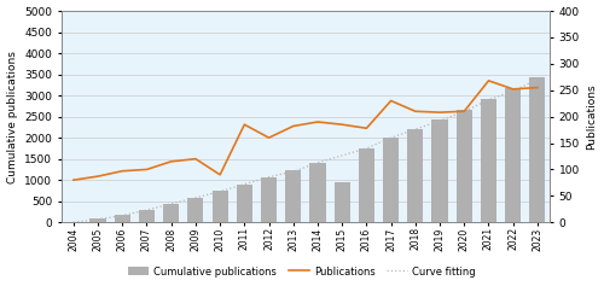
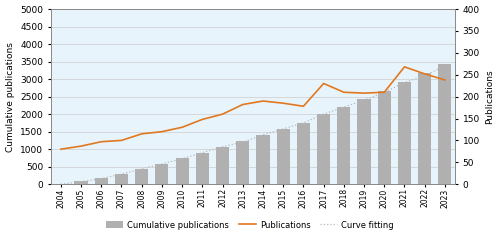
Publications/2010: 90 -> 130
Publications/2011: 185 -> 148
Cumulative publications/2015: 950 -> 1590
Publications/2023: 255 -> 238
